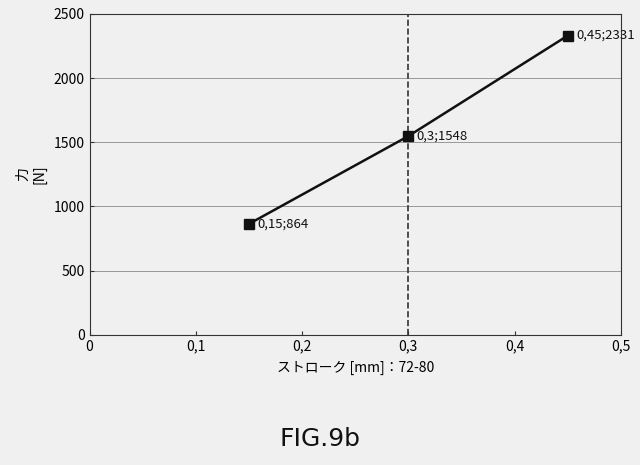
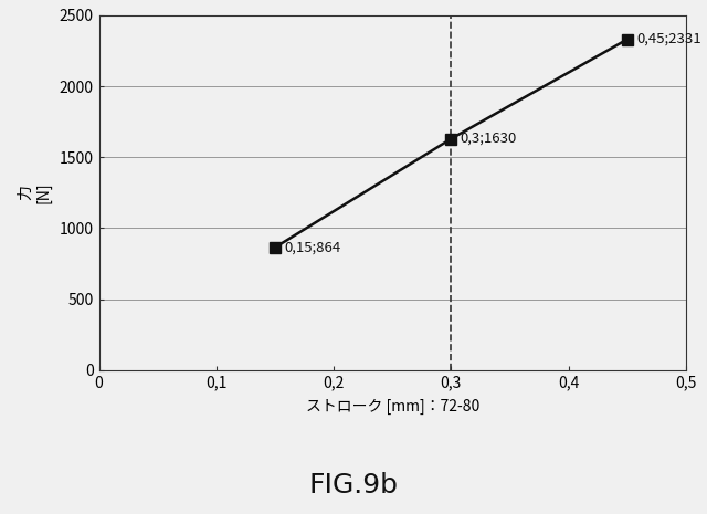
0,3: 1548 -> 1630
